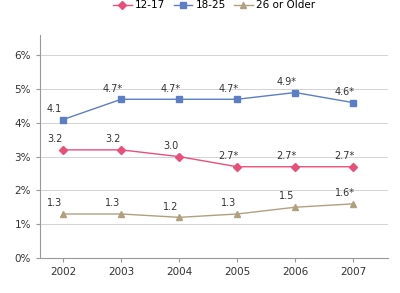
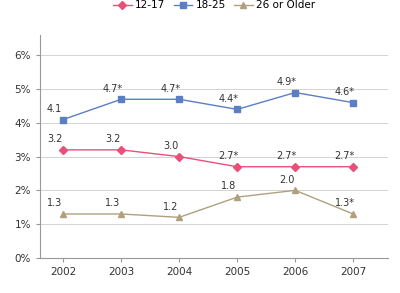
18-25/2005: 4.7* -> 4.4*
26 or Older/2005: 1.3 -> 1.8
26 or Older/2006: 1.5 -> 2.0
26 or Older/2007: 1.6* -> 1.3*
